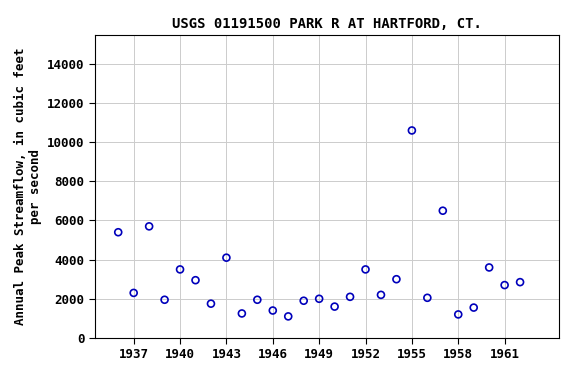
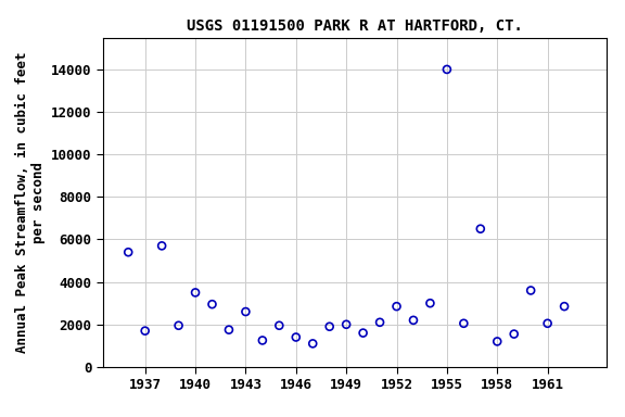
1937: 2300 -> 1700
1943: 4100 -> 2600
1952: 3500 -> 2800
1955: 10600 -> 14000
1961: 2700 -> 2000
